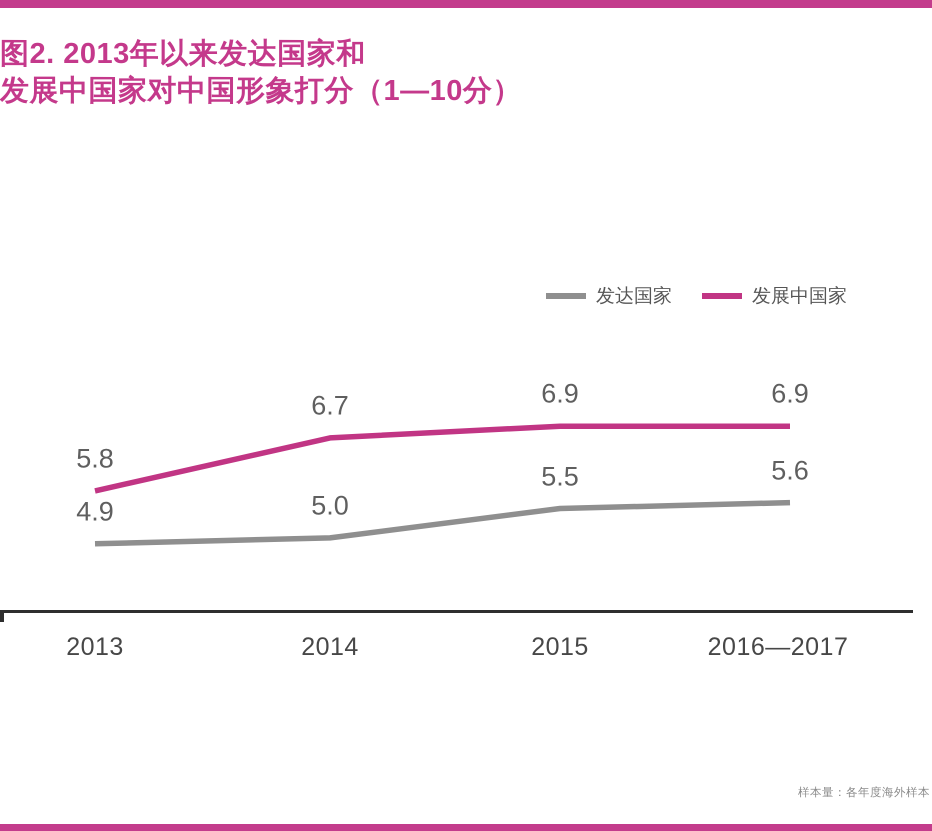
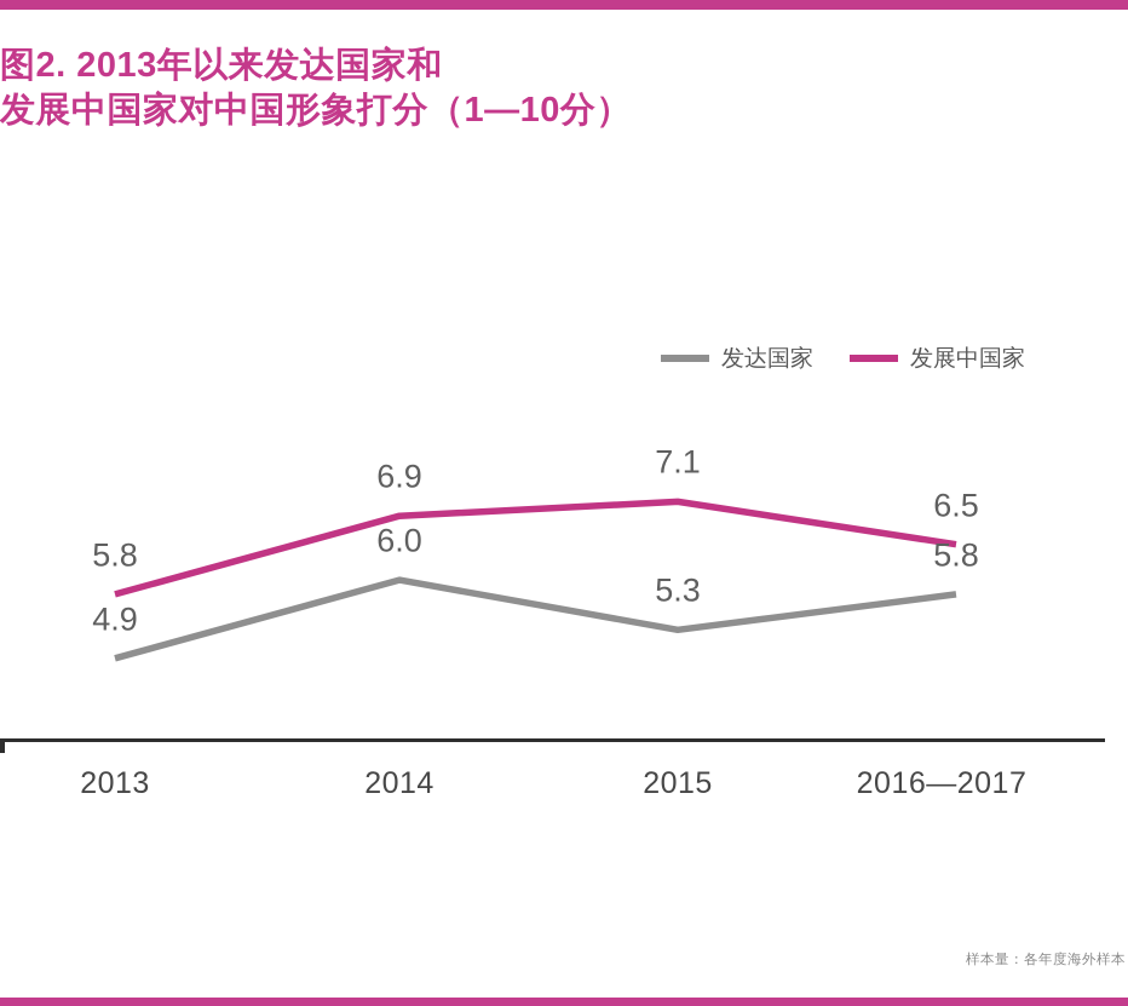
发达国家/2014: 5.0 -> 6.0
发展中国家/2014: 6.7 -> 6.9
发达国家/2015: 5.5 -> 5.3
发展中国家/2015: 6.9 -> 7.1
发达国家/2016—2017: 5.6 -> 5.8
发展中国家/2016—2017: 6.9 -> 6.5
